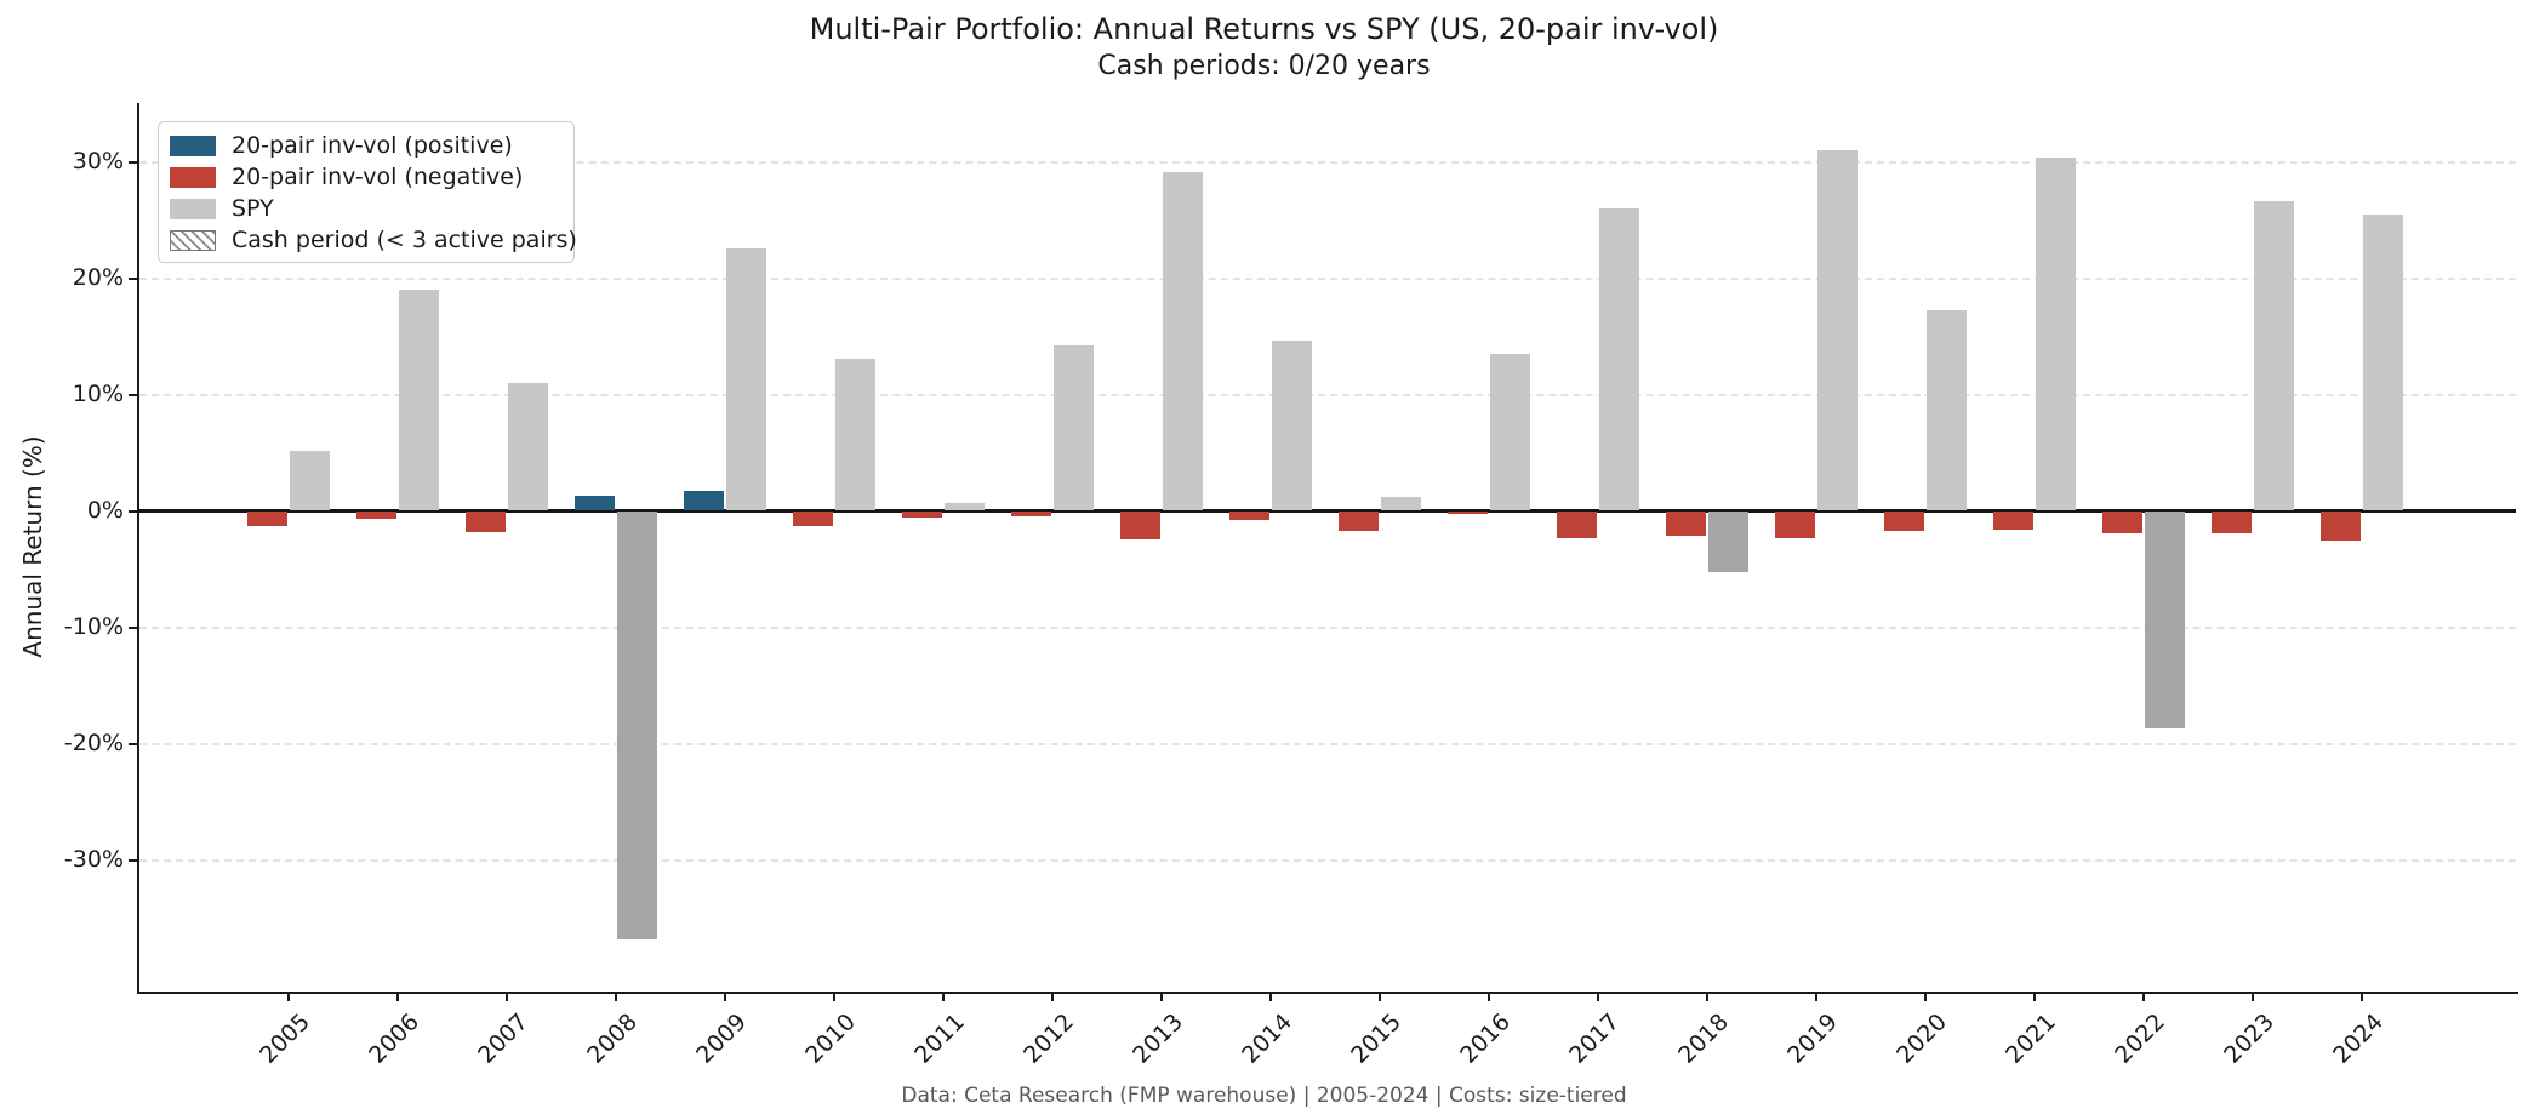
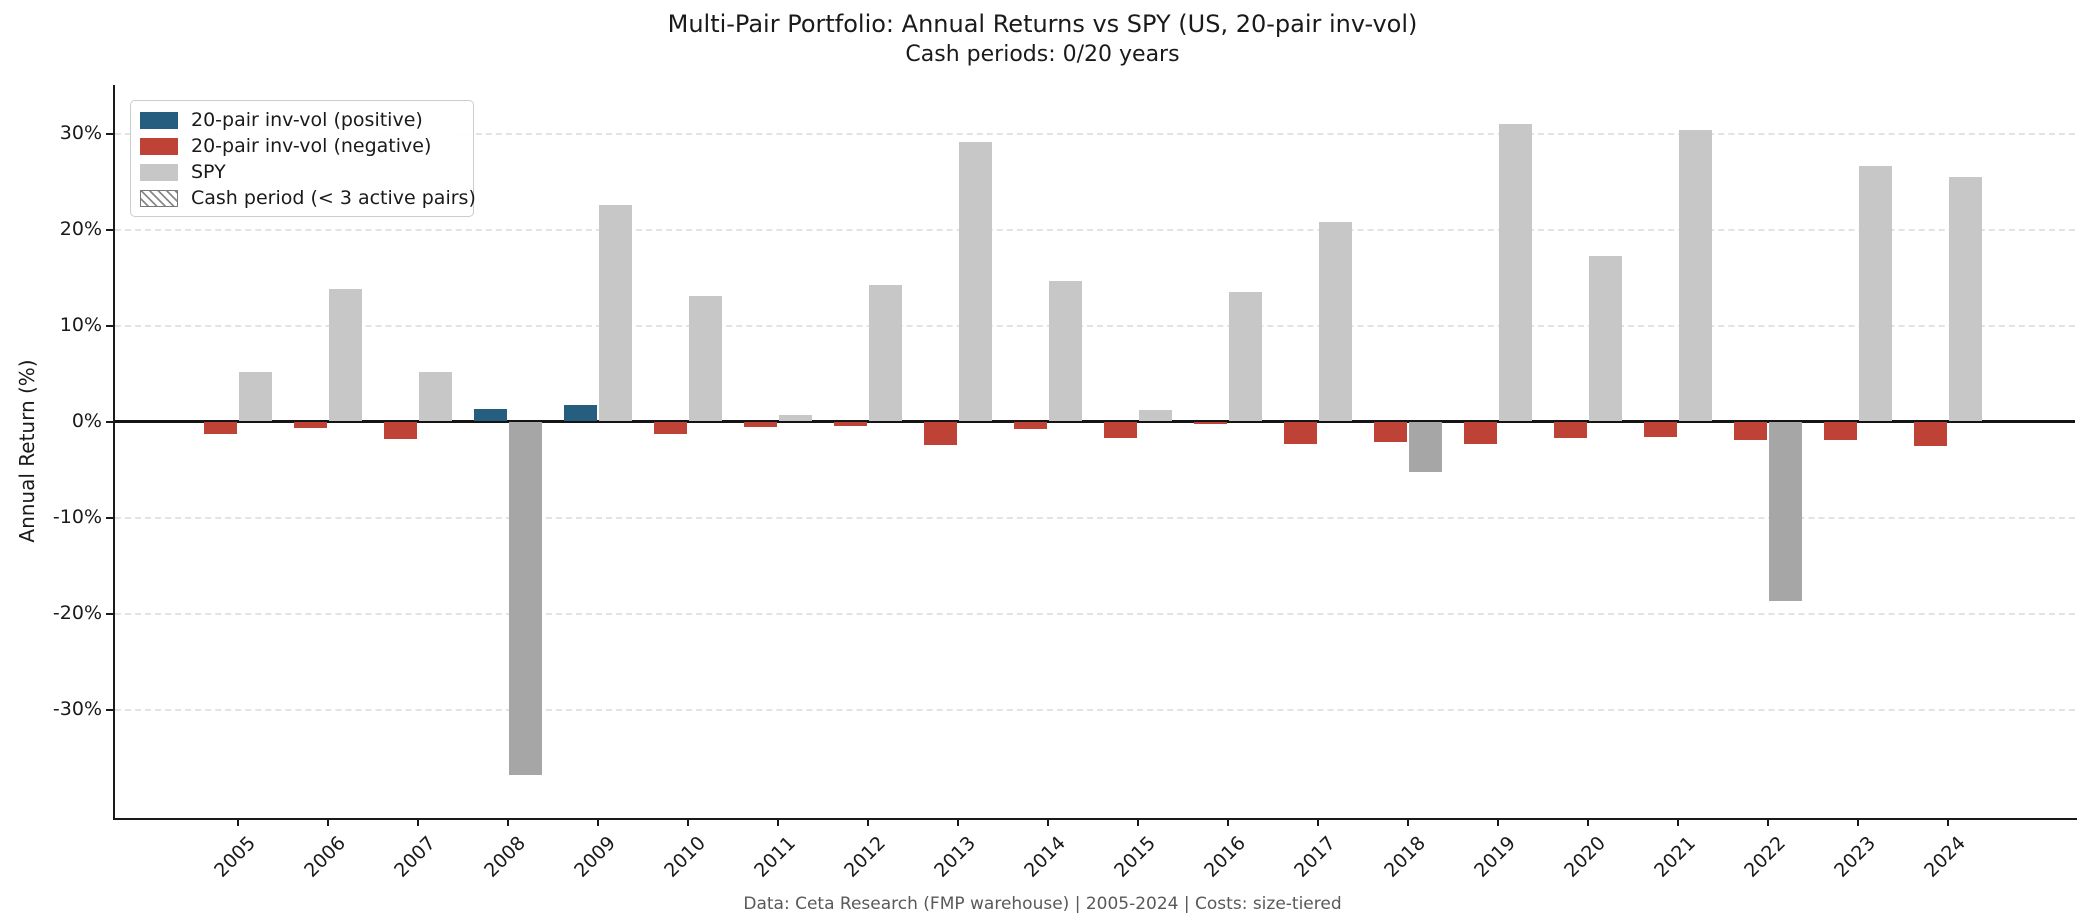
SPY/2006: 19% -> 14%
SPY/2007: 11% -> 5%
SPY/2017: 26% -> 21%
